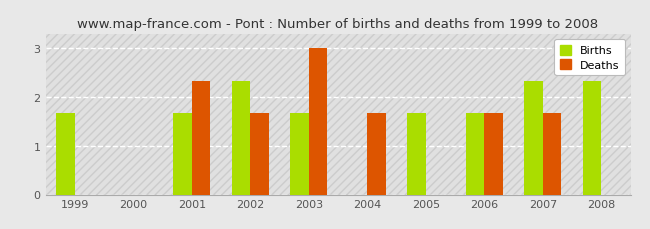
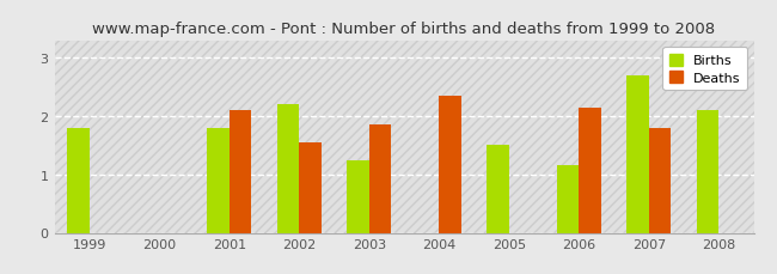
Births/1999: 1.67 -> 1.80
Births/2001: 1.67 -> 1.80
Deaths/2001: 2.33 -> 2.10
Births/2002: 2.33 -> 2.20
Deaths/2002: 1.67 -> 1.55
Births/2003: 1.67 -> 1.25
Deaths/2003: 3.00 -> 1.85
Deaths/2004: 1.67 -> 2.35
Births/2005: 1.67 -> 1.50
Births/2006: 1.67 -> 1.15
Deaths/2006: 1.67 -> 2.15
Births/2007: 2.33 -> 2.70
Deaths/2007: 1.67 -> 1.80
Births/2008: 2.33 -> 2.10
